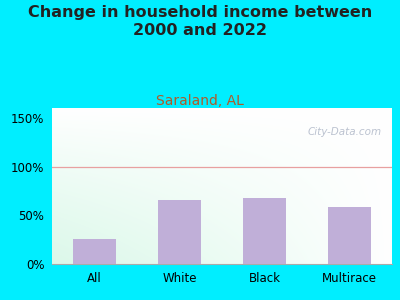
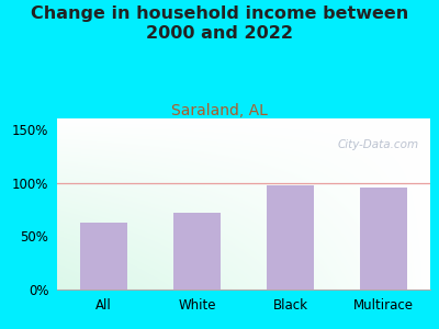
All: 26% -> 63%
White: 66% -> 72%
Black: 68% -> 97%
Multirace: 58% -> 95%
